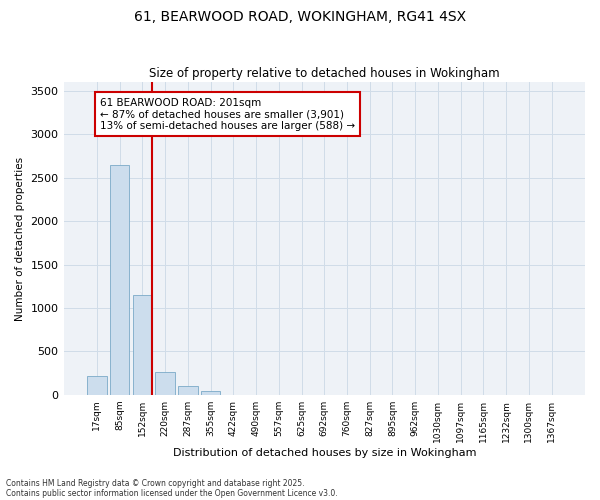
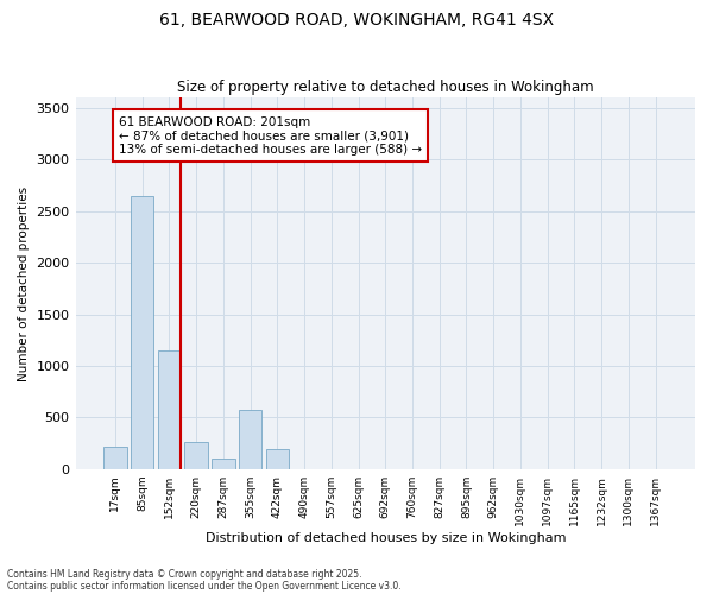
355sqm: 50 -> 580
422sqm: 0 -> 200
